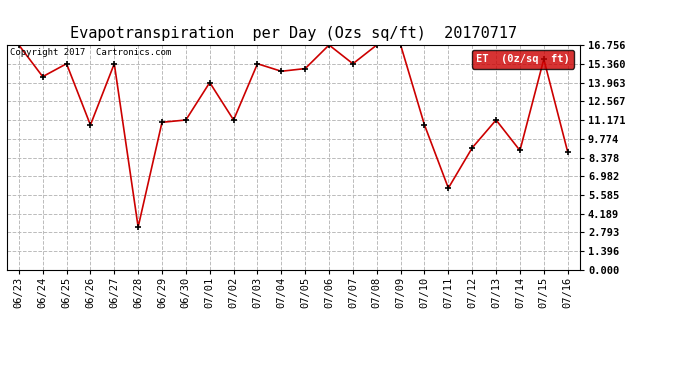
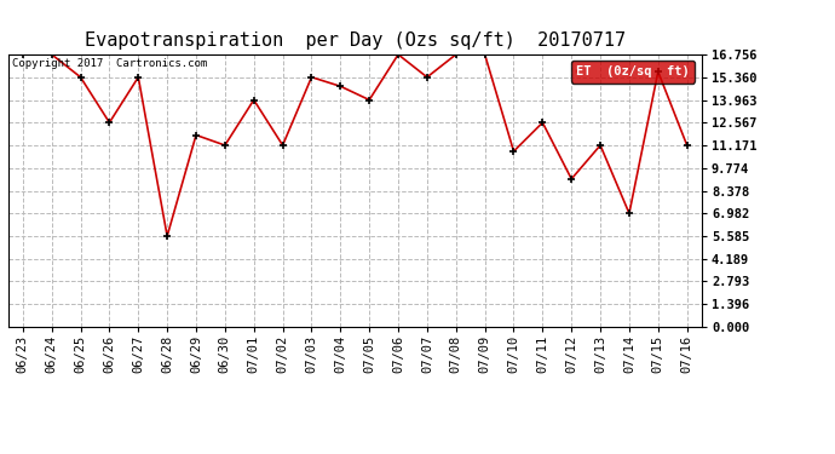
06/24: 14.4 -> 16.8
06/26: 10.8 -> 12.6
06/28: 3.2 -> 5.6
06/29: 11.0 -> 11.8
07/05: 15.0 -> 14.0
07/11: 6.1 -> 12.6
07/14: 8.9 -> 7.0
07/16: 8.8 -> 11.2
